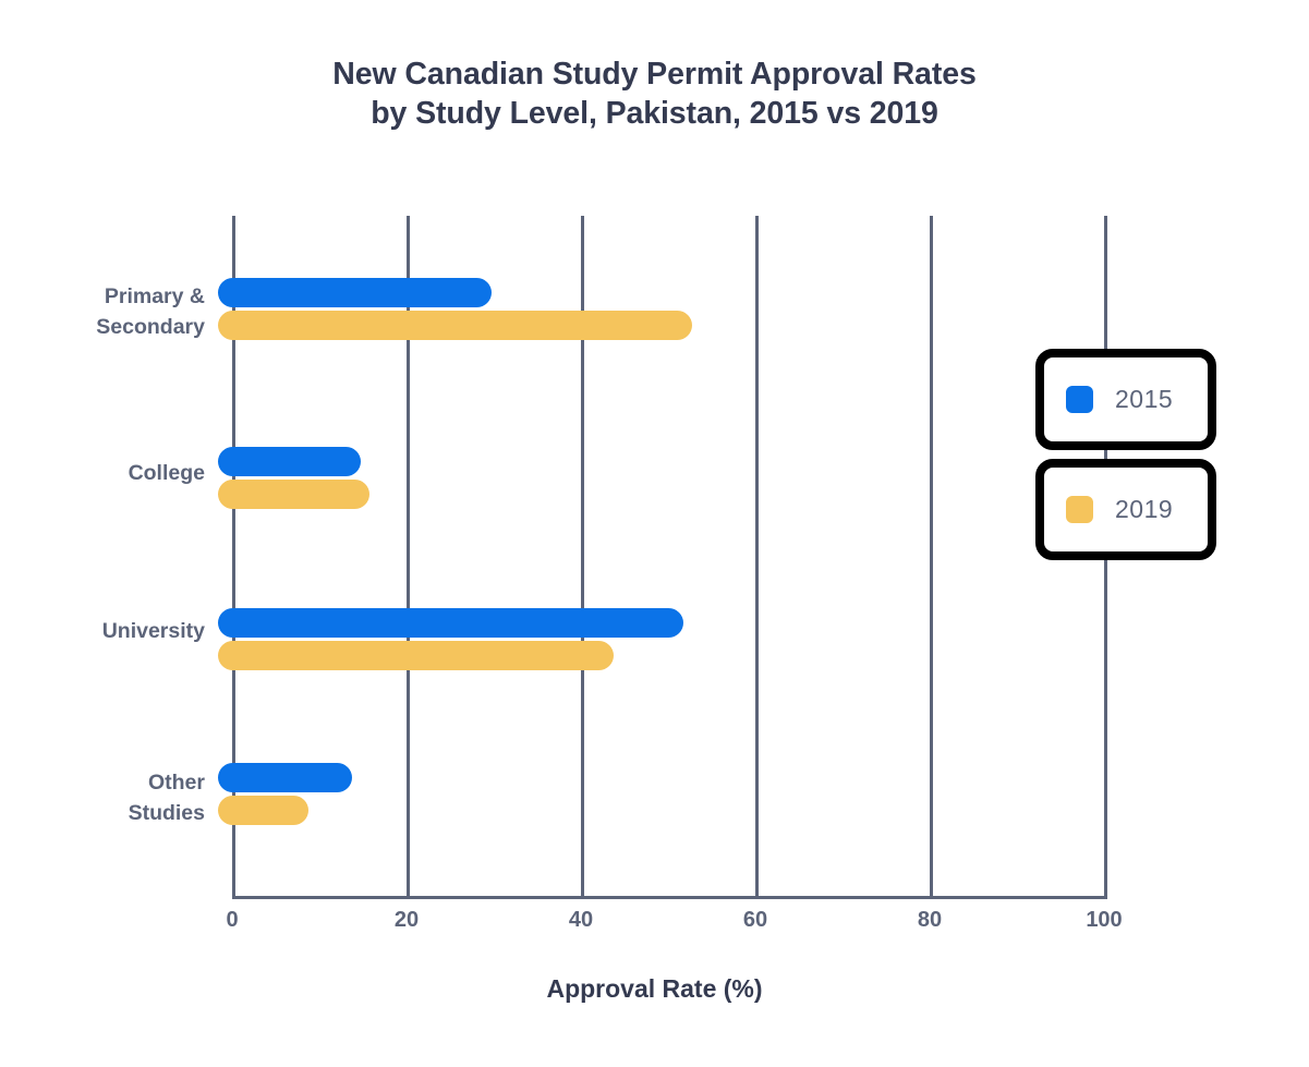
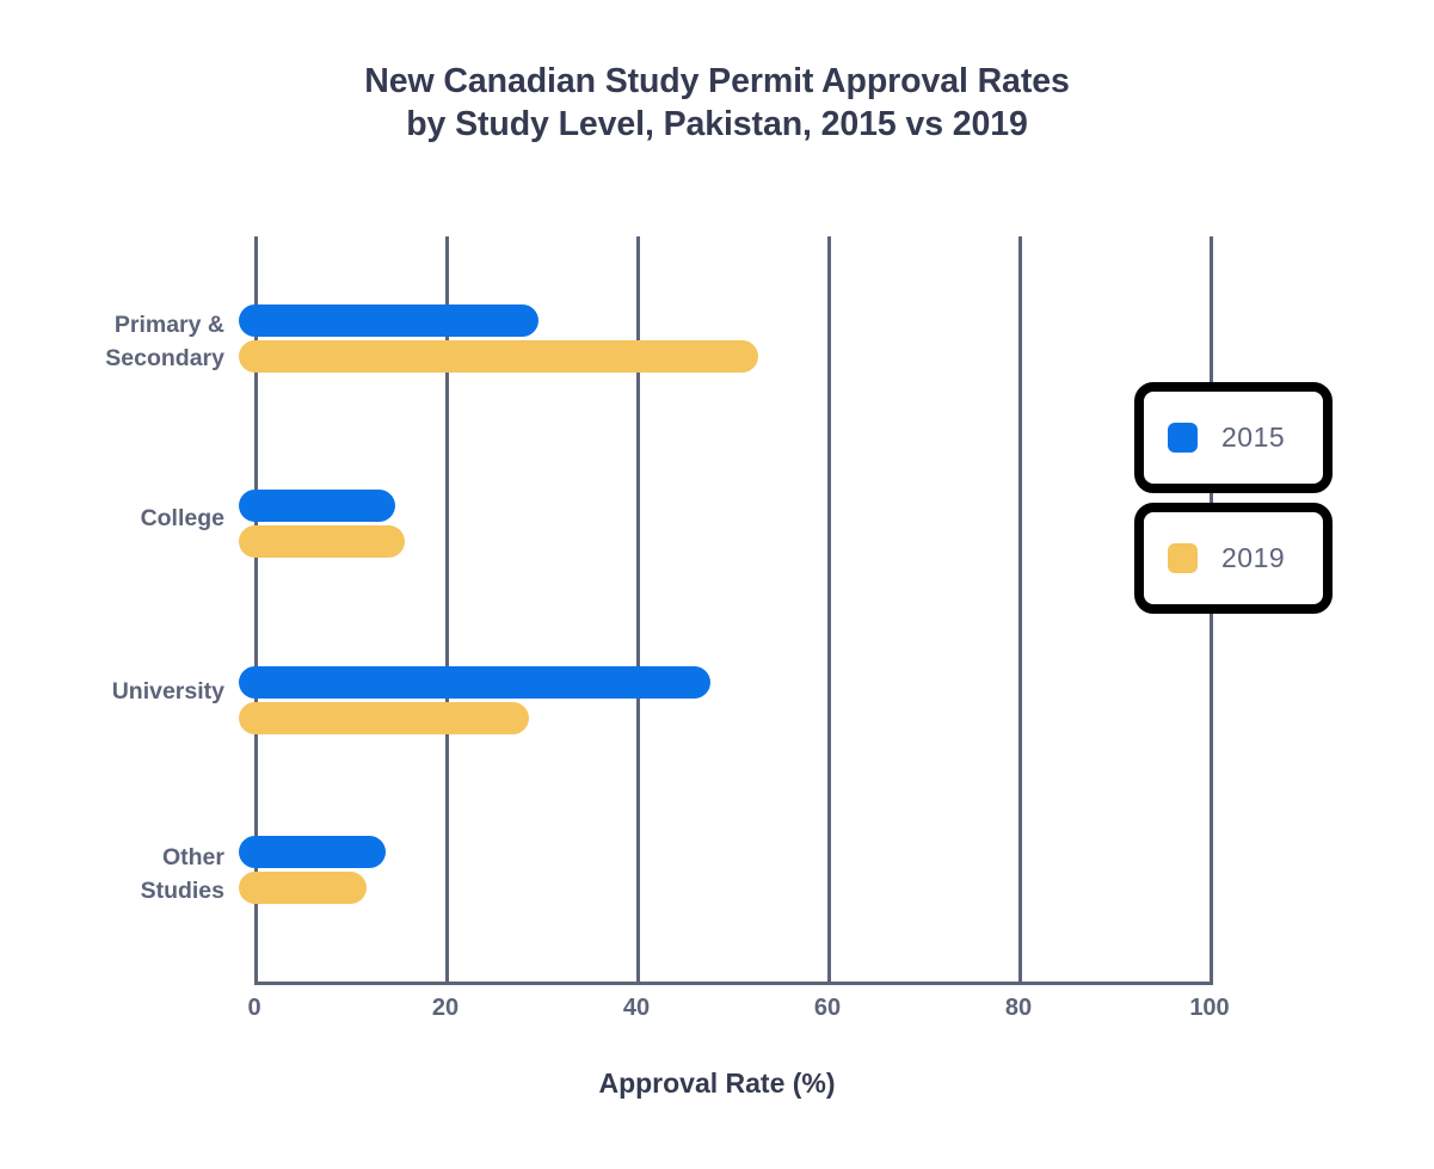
2015/University: 50 -> 46
2019/University: 42 -> 27
2019/Other Studies: 7 -> 10
